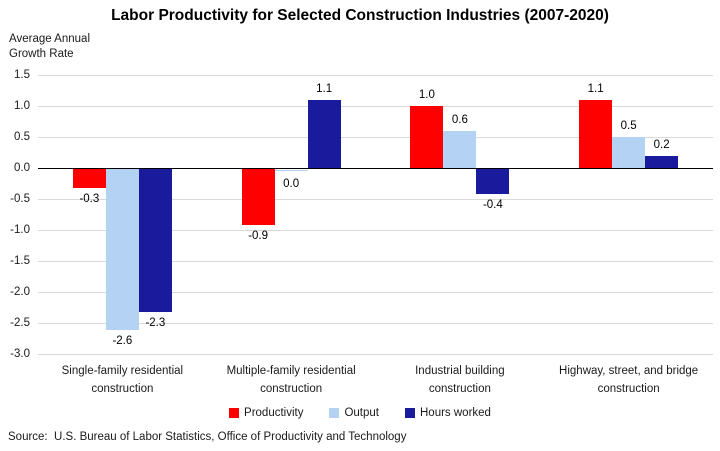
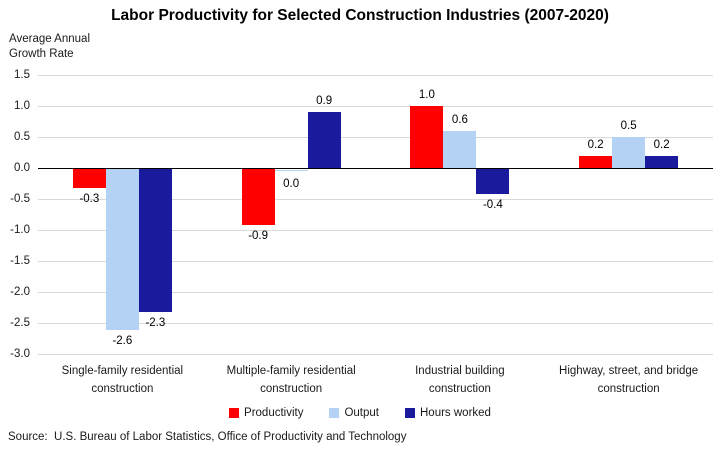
Hours worked/Multiple-family residential construction: 1.1 -> 0.9
Productivity/Highway, street, and bridge construction: 1.1 -> 0.2
